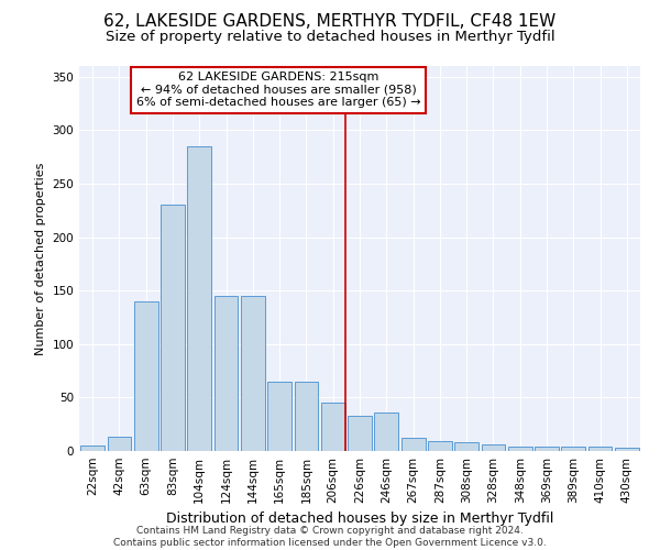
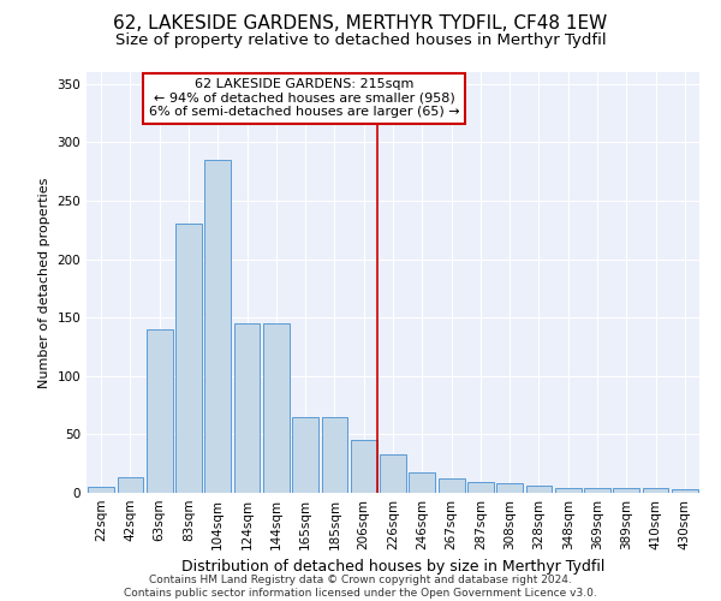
246sqm: 36 -> 18
